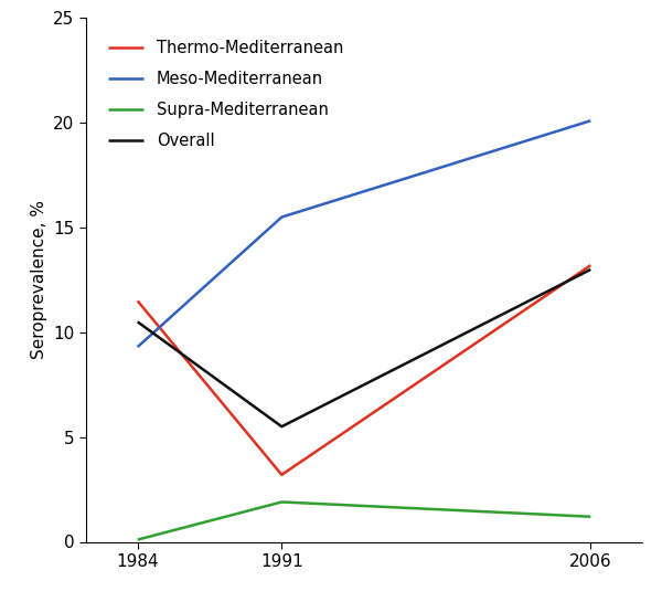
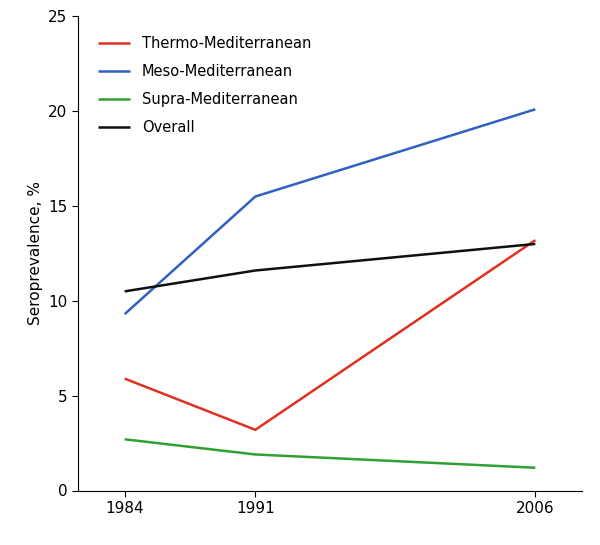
Thermo-Mediterranean/1984: 11.5 -> 5.9
Supra-Mediterranean/1984: 0.1 -> 2.7
Overall/1991: 5.5 -> 11.6
